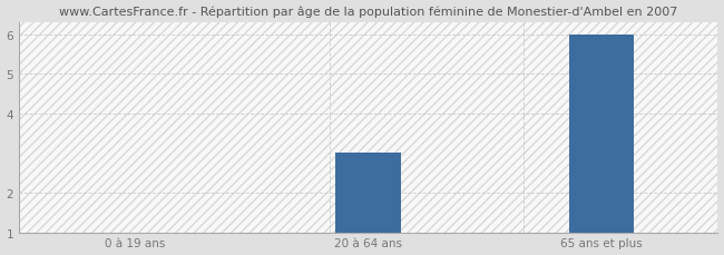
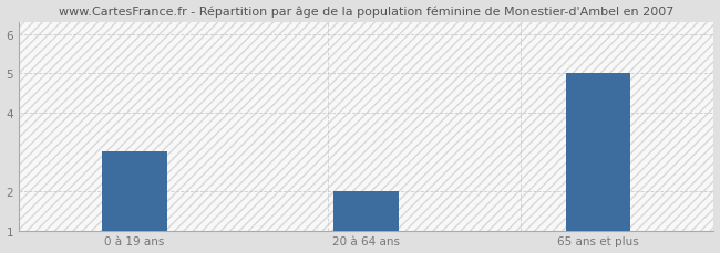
0 à 19 ans: 1 -> 3
20 à 64 ans: 3 -> 2
65 ans et plus: 6 -> 5
